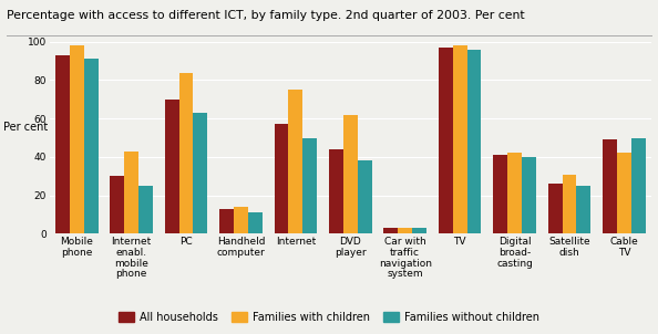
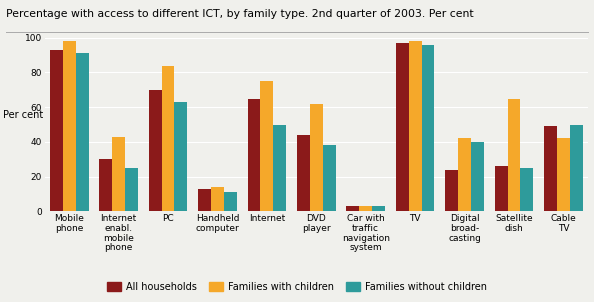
All households/Internet: 57 -> 65
All households/Digital broad- casting: 41 -> 24
Families with children/Satellite dish: 31 -> 65
